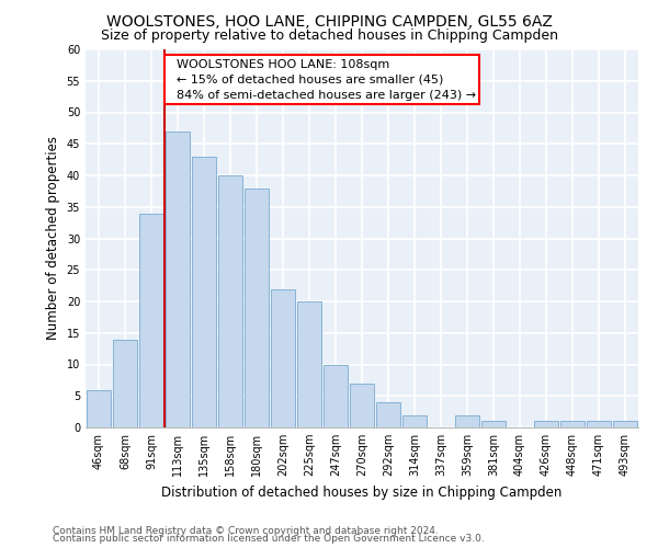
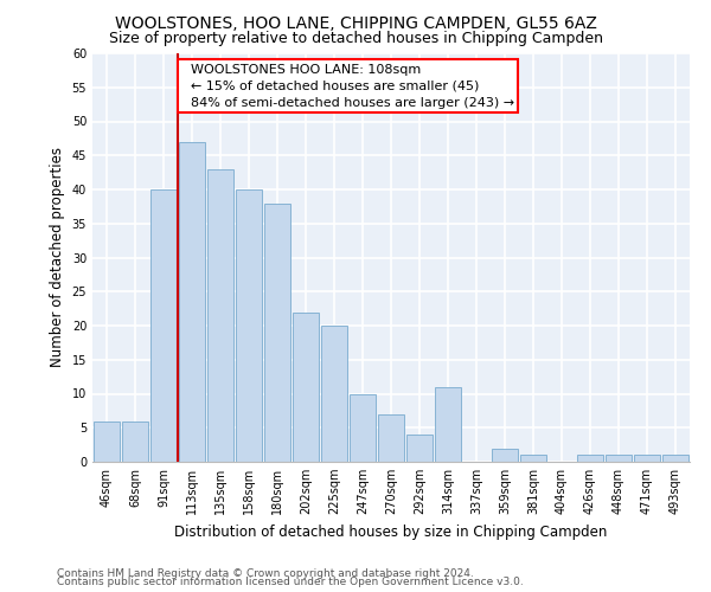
68sqm: 14 -> 6
91sqm: 34 -> 40
314sqm: 2 -> 11
